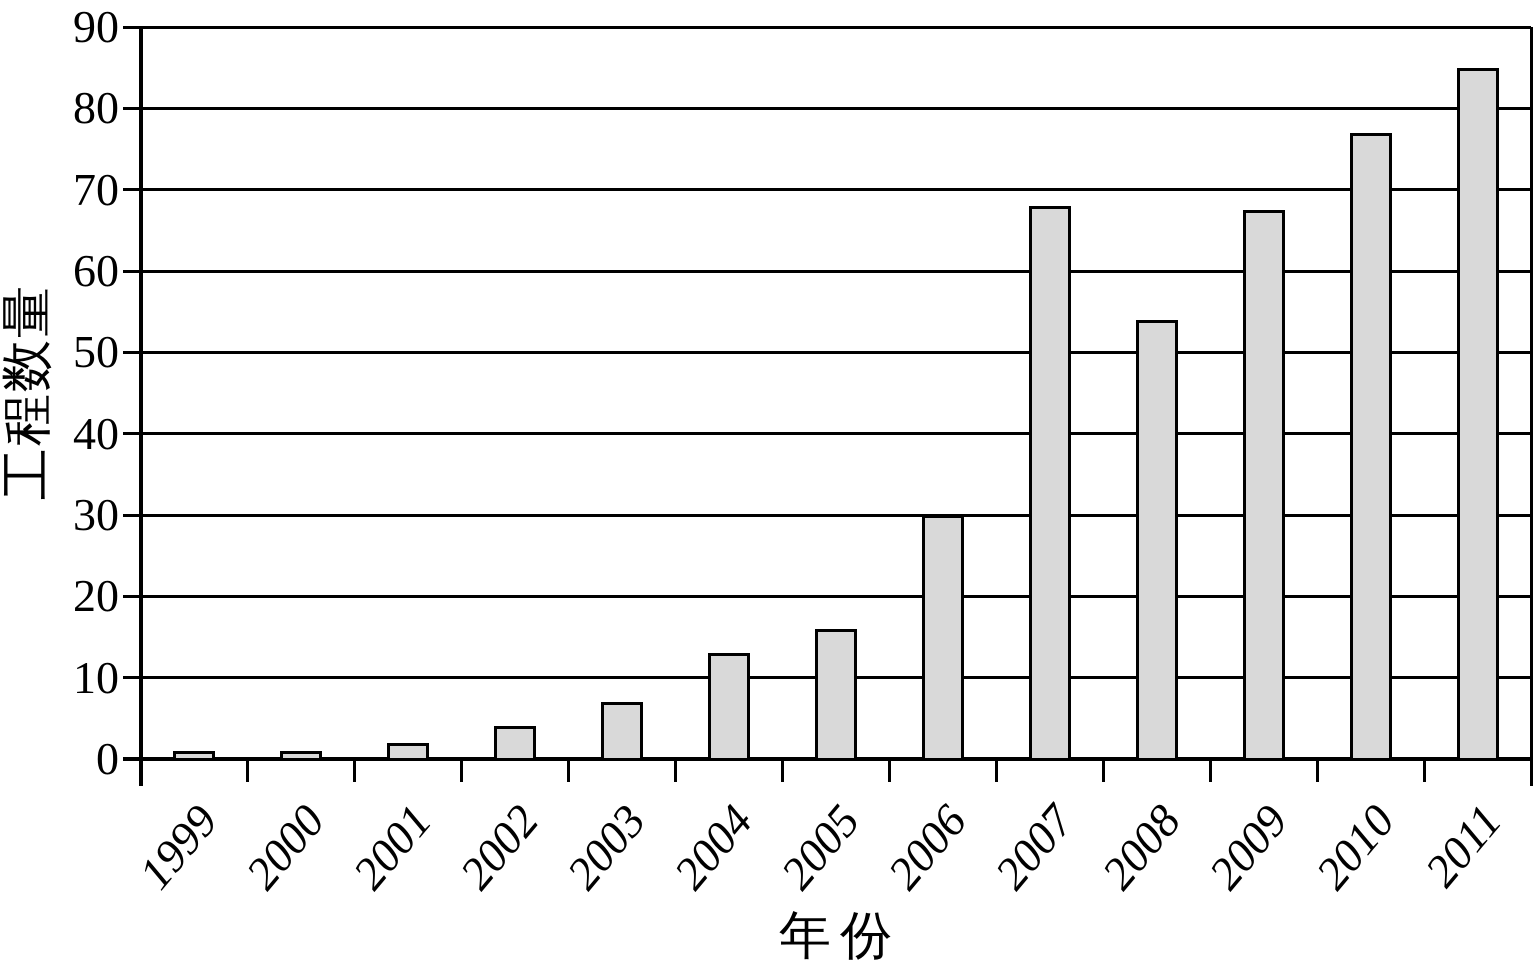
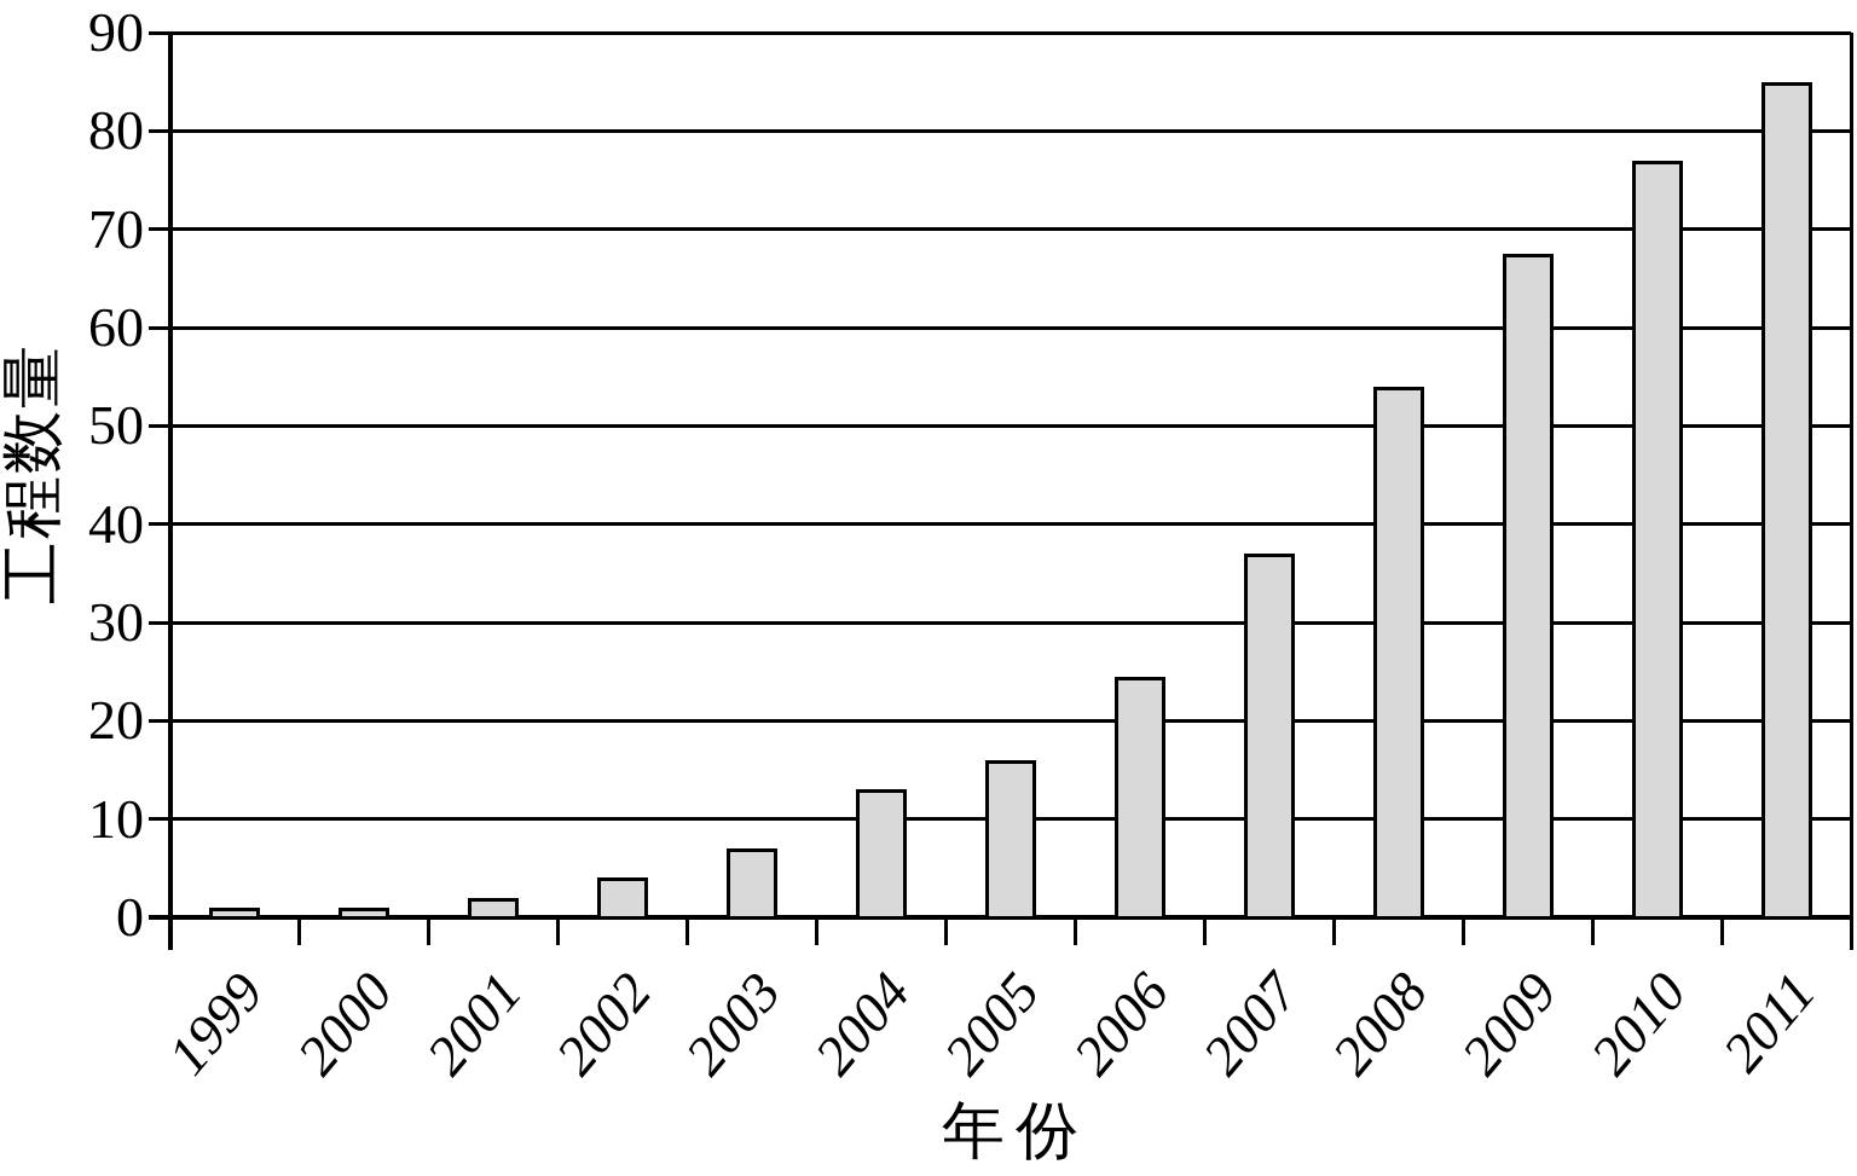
2006: 30 -> 24
2007: 68 -> 37
